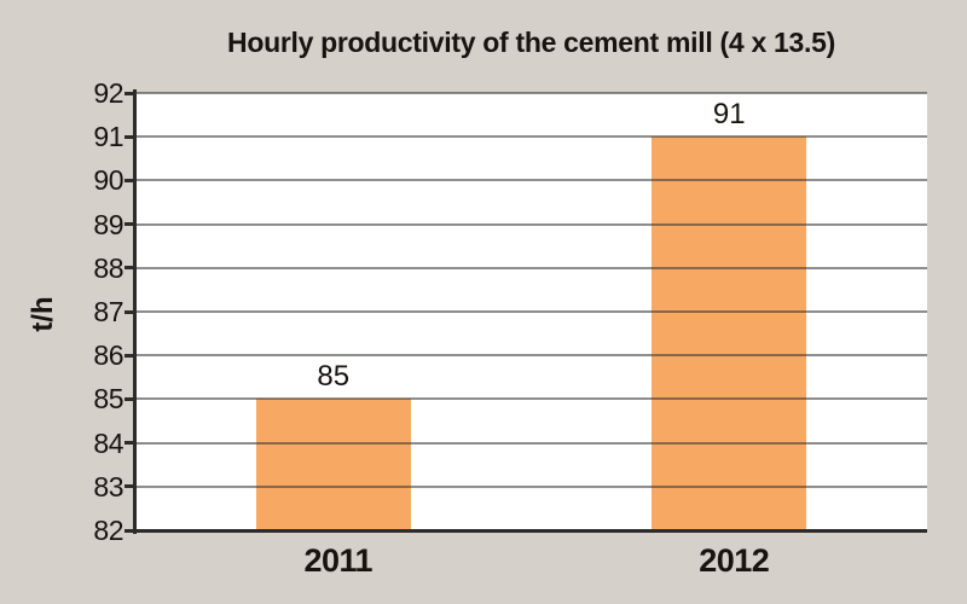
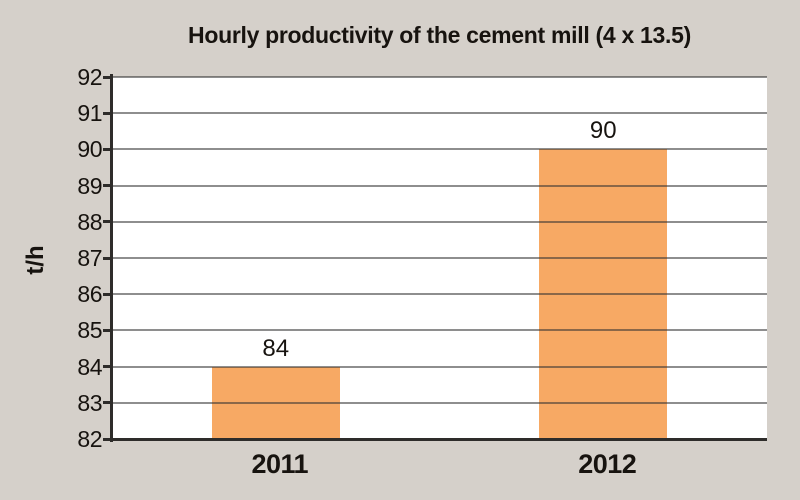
2011: 85 -> 84
2012: 91 -> 90
